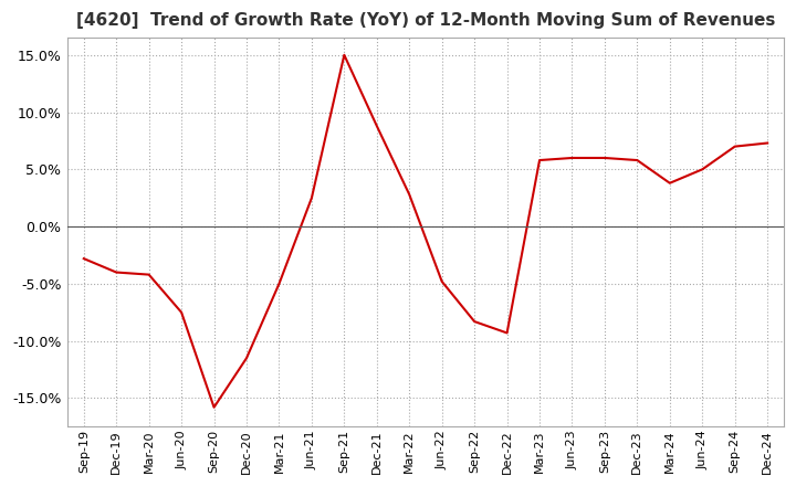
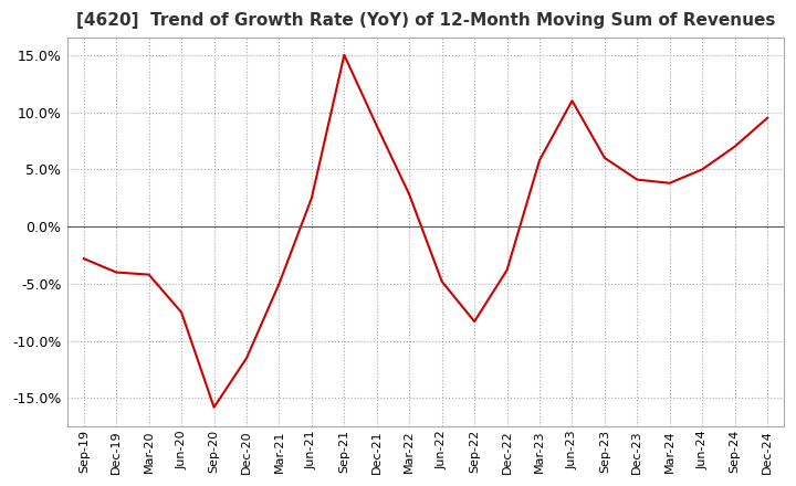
Dec-22: -9.3% -> -3.8%
Jun-23: 6.0% -> 11.0%
Dec-23: 5.8% -> 4.1%
Dec-24: 7.3% -> 9.5%
